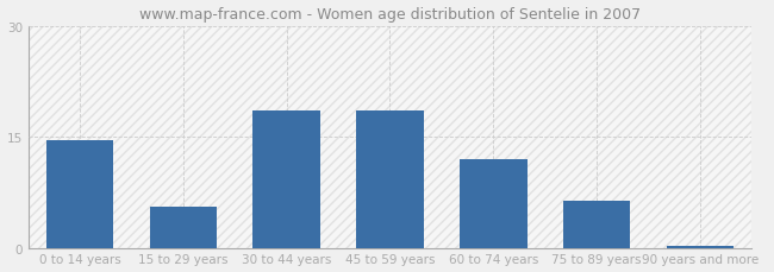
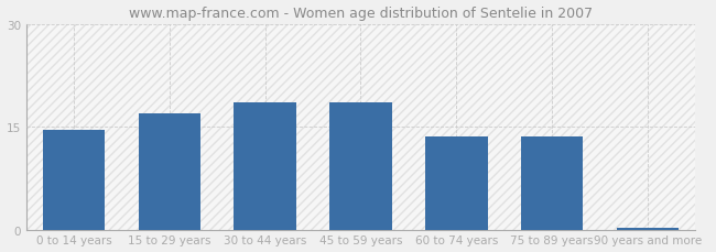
15 to 29 years: 5.6 -> 17.0
60 to 74 years: 12.0 -> 13.5
75 to 89 years: 6.4 -> 13.5
